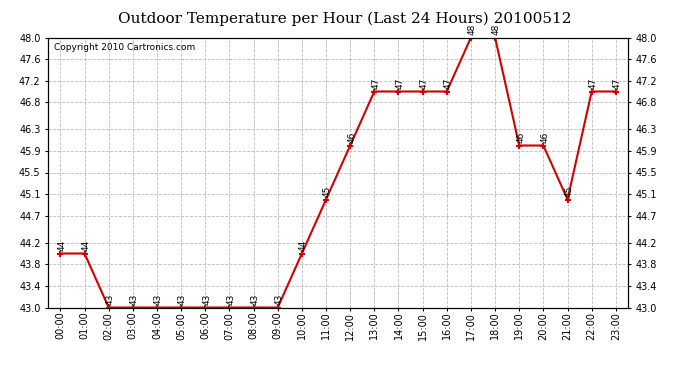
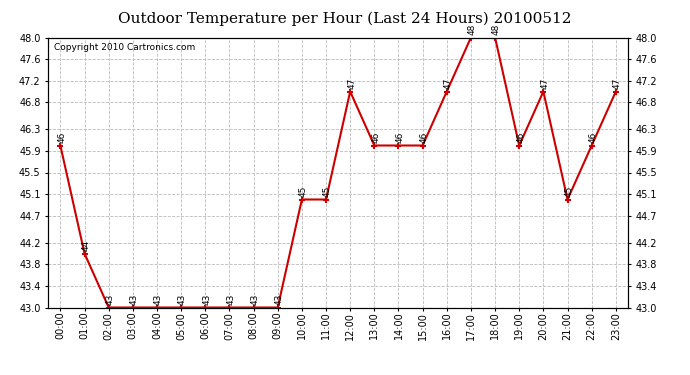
00:00: 44 -> 46
10:00: 44 -> 45
12:00: 46 -> 47
13:00: 47 -> 46
14:00: 47 -> 46
15:00: 47 -> 46
20:00: 46 -> 47
22:00: 47 -> 46
